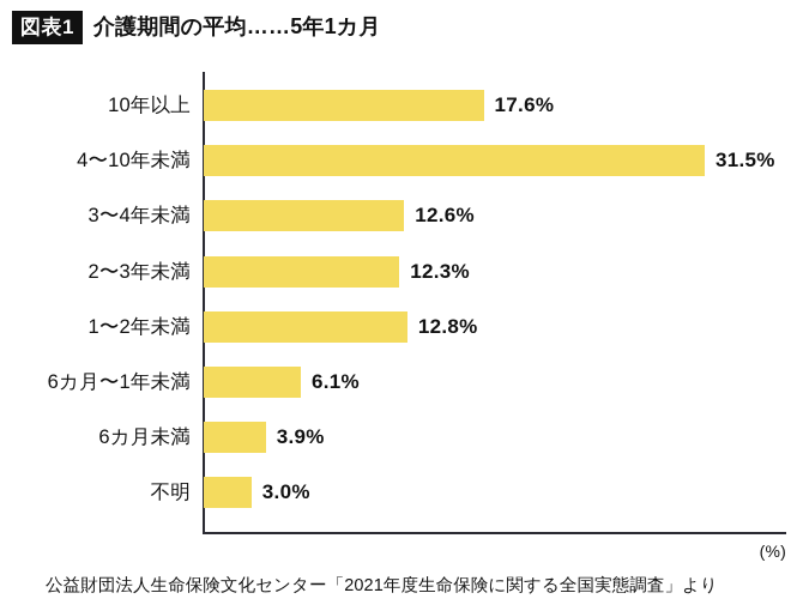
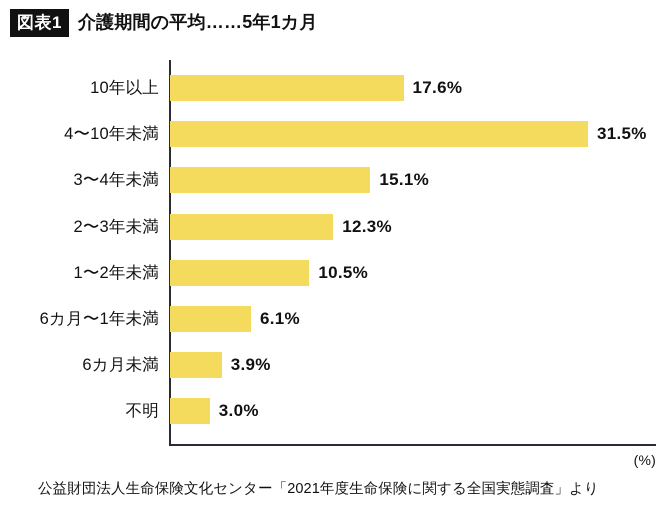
3〜4年未満: 12.6% -> 15.1%
1〜2年未満: 12.8% -> 10.5%
